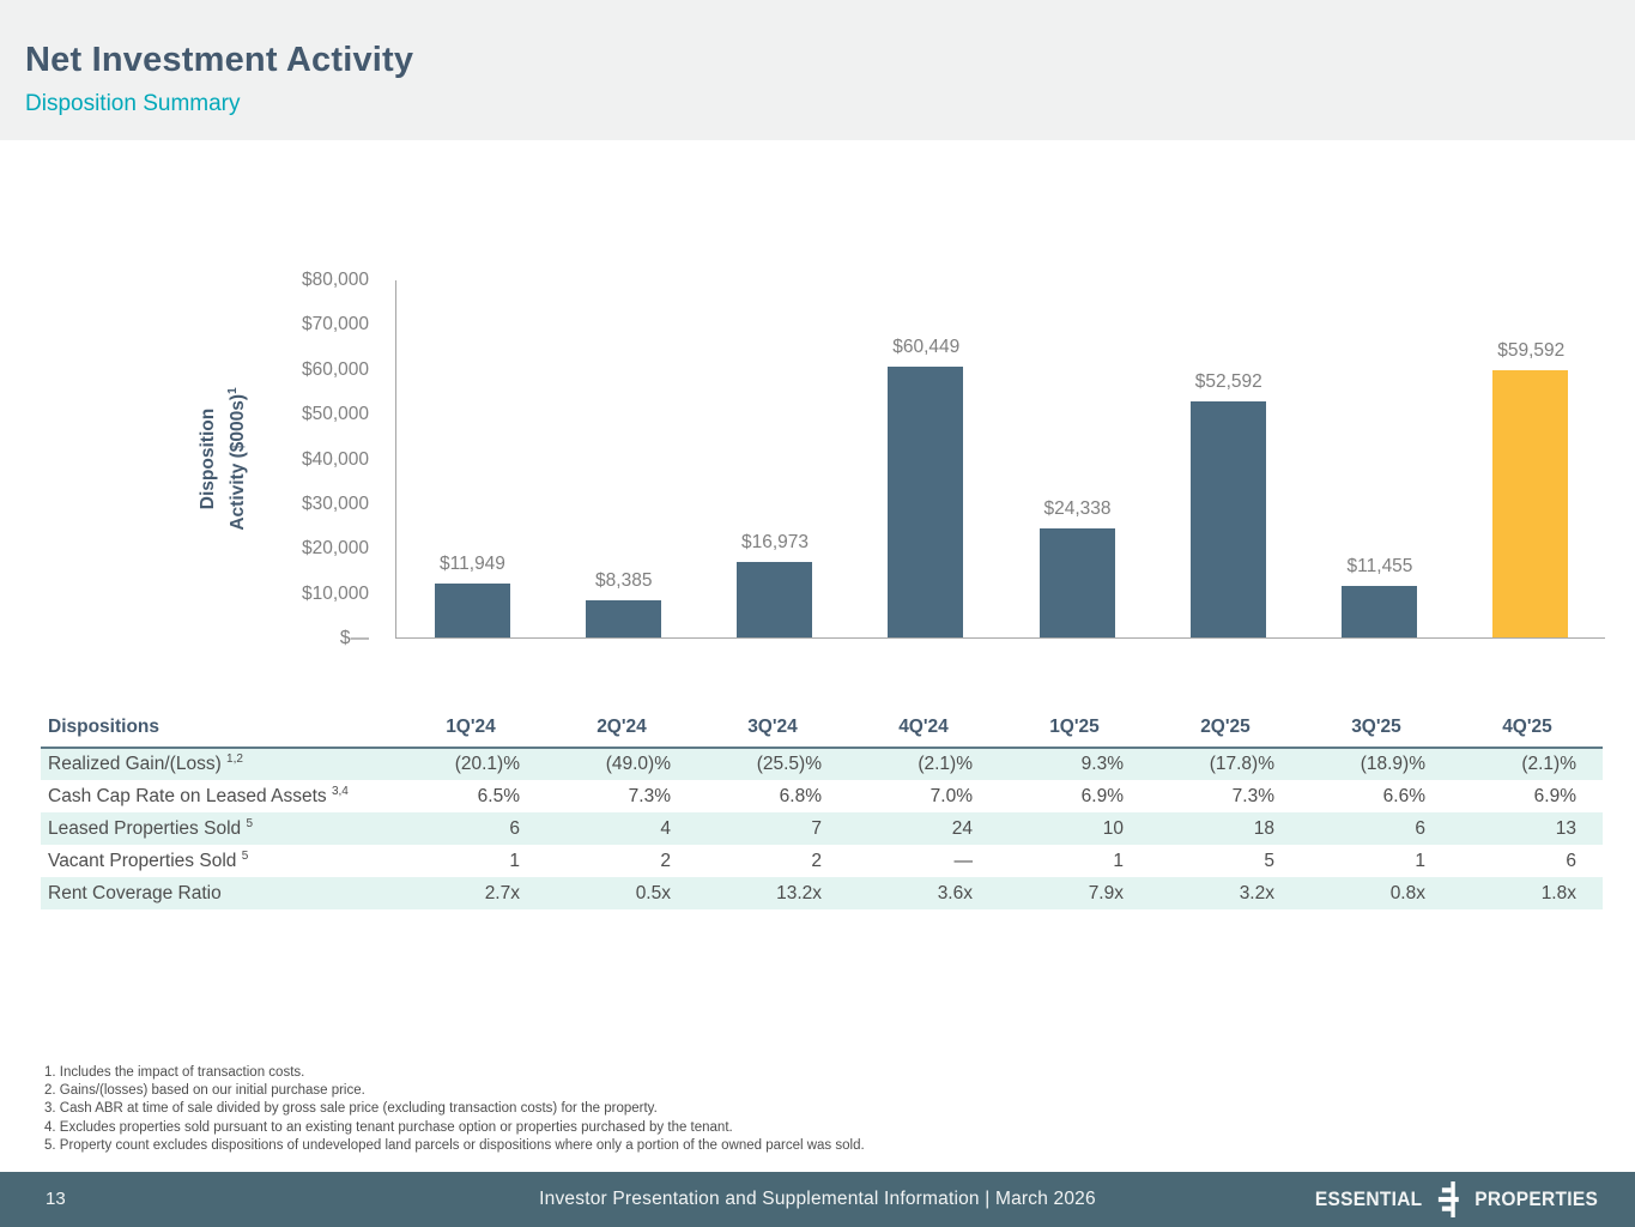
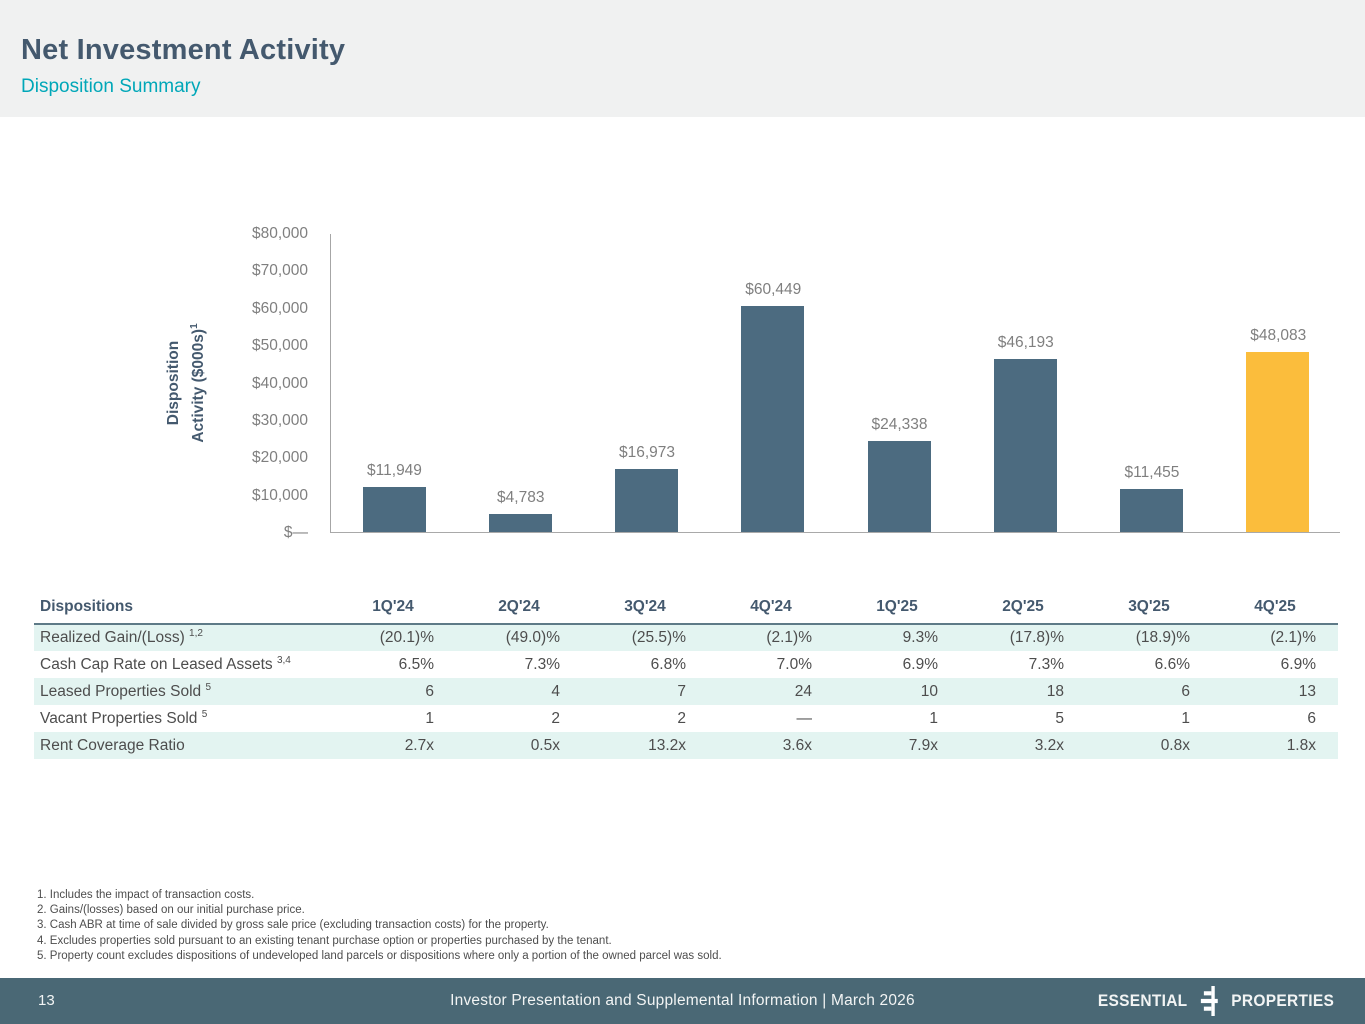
2Q'24: $8,385 -> $4,783
2Q'25: $52,592 -> $46,193
4Q'25: $59,592 -> $48,083
